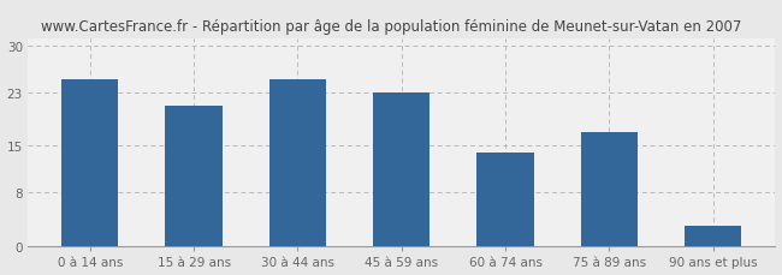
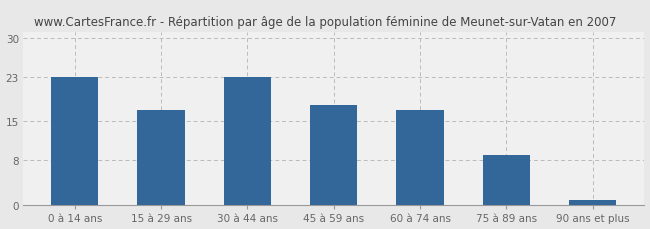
0 à 14 ans: 25 -> 23
15 à 29 ans: 21 -> 17
30 à 44 ans: 25 -> 23
45 à 59 ans: 23 -> 18
60 à 74 ans: 14 -> 17
75 à 89 ans: 17 -> 9
90 ans et plus: 3 -> 1
